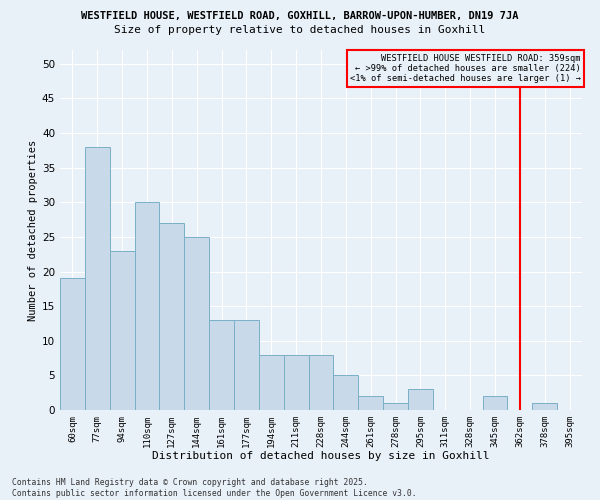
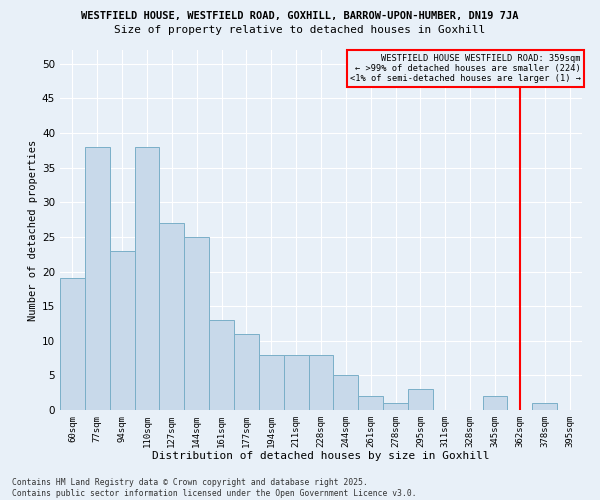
110sqm: 30 -> 38
177sqm: 13 -> 11
